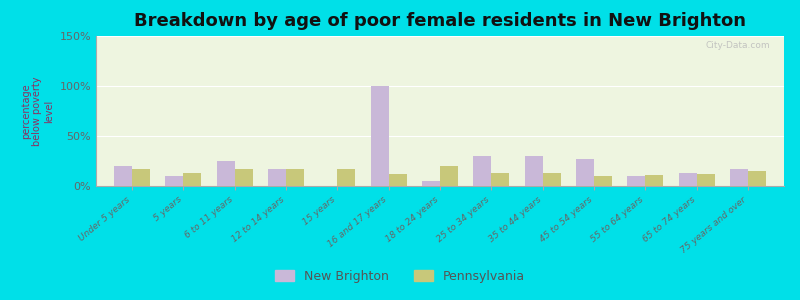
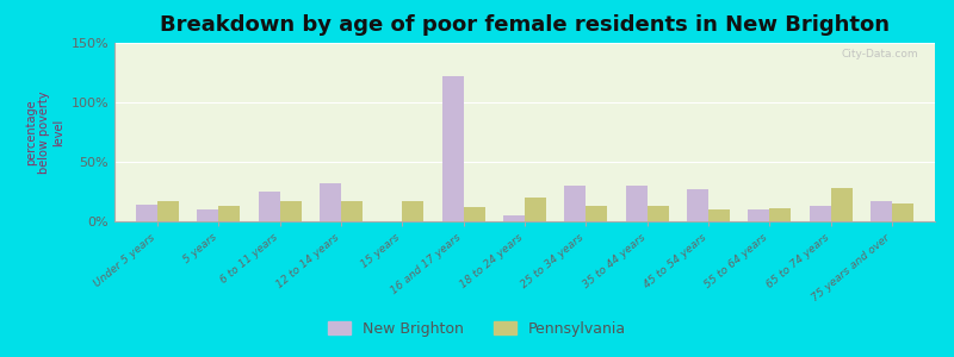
New Brighton/Under 5 years: 20% -> 14%
New Brighton/12 to 14 years: 17% -> 32%
New Brighton/16 and 17 years: 100% -> 122%
Pennsylvania/65 to 74 years: 12% -> 28%
